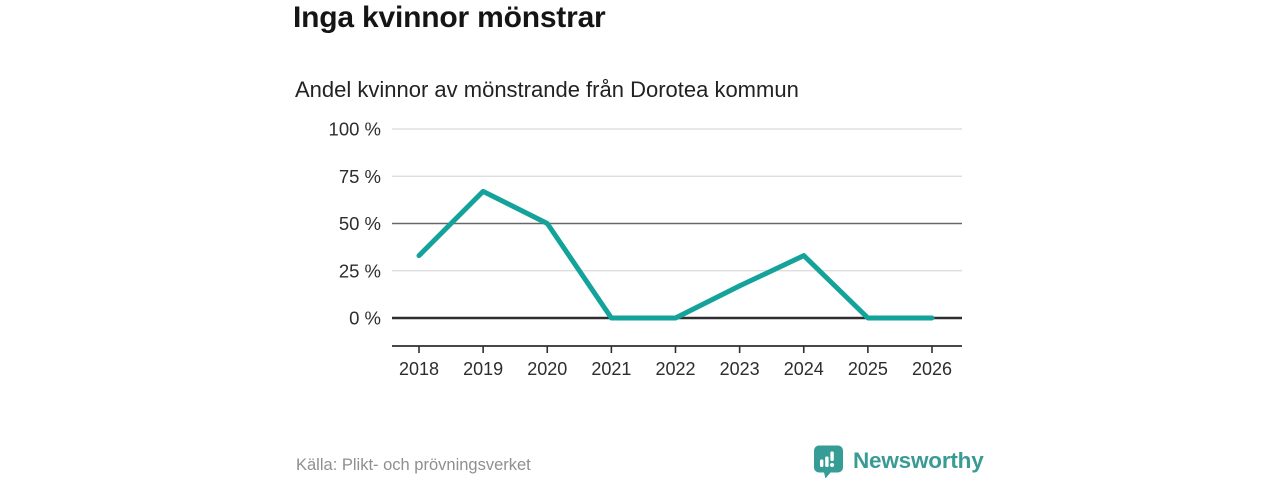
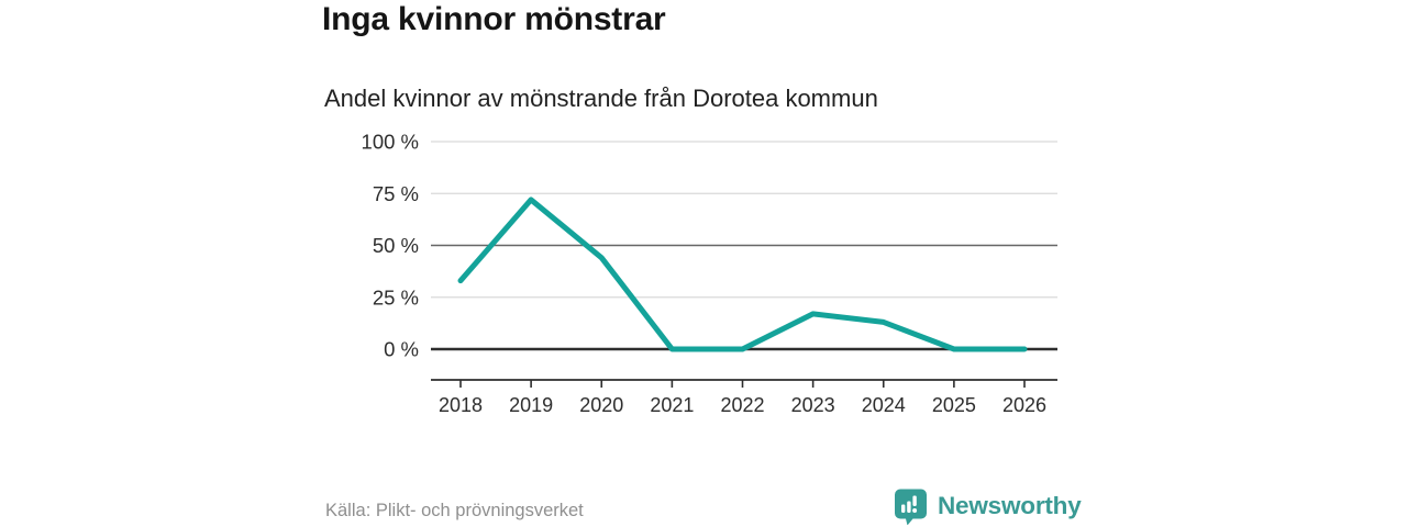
2019: 67% -> 72%
2020: 50% -> 44%
2024: 33% -> 13%
